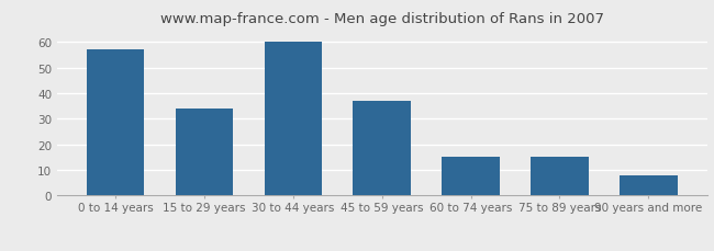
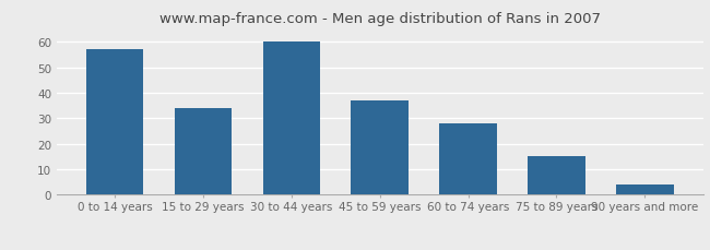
60 to 74 years: 15 -> 28
90 years and more: 8 -> 4
